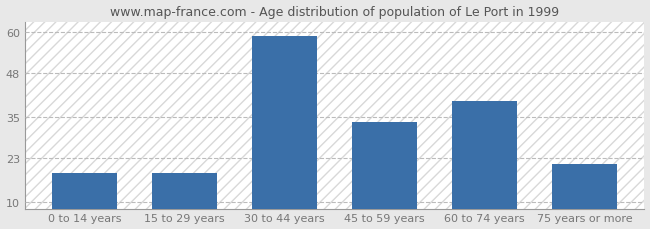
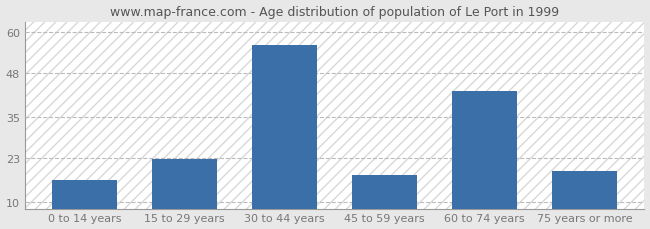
0 to 14 years: 18.5 -> 16.5
15 to 29 years: 18.5 -> 22.5
30 to 44 years: 58.8 -> 56.0
45 to 59 years: 33.5 -> 18.0
60 to 74 years: 39.5 -> 42.5
75 years or more: 21.0 -> 19.0
